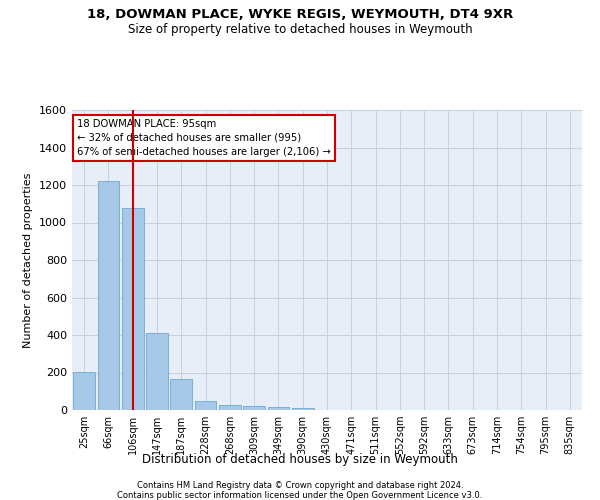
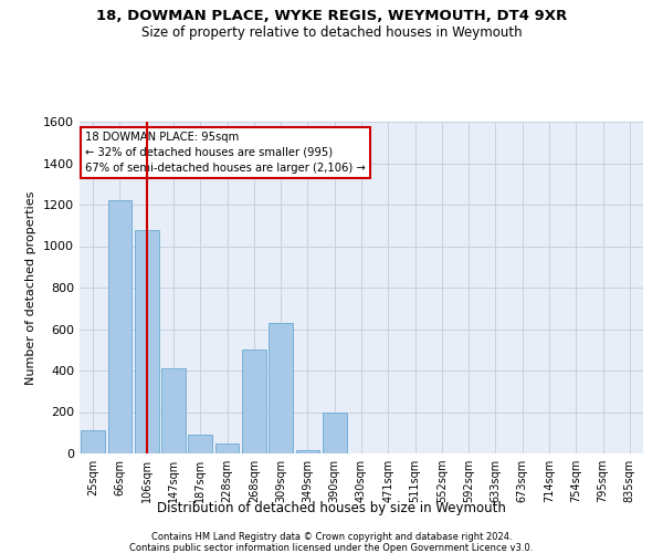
25sqm: 200 -> 110
187sqm: 160 -> 90
268sqm: 20 -> 500
309sqm: 20 -> 630
390sqm: 10 -> 200
